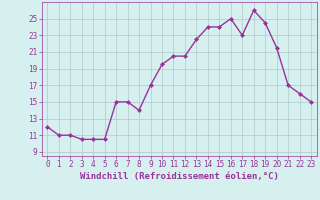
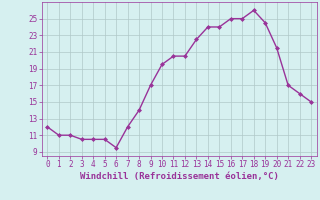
6: 15.0 -> 9.5
7: 15.0 -> 12.0
17: 23.0 -> 25.0
